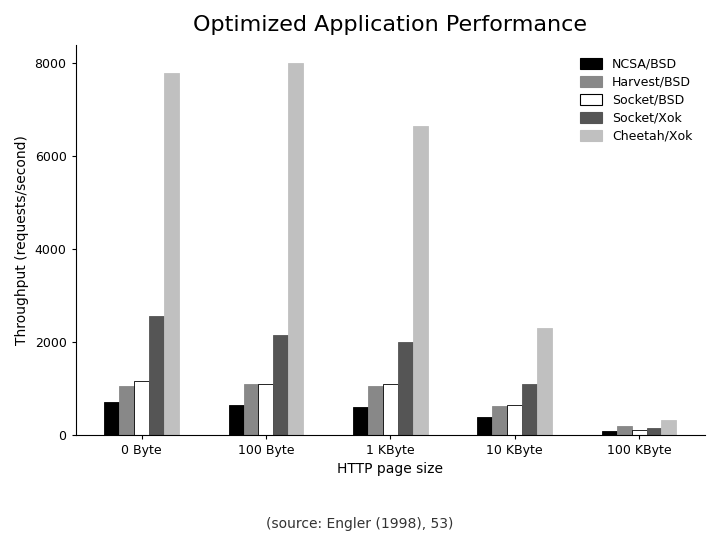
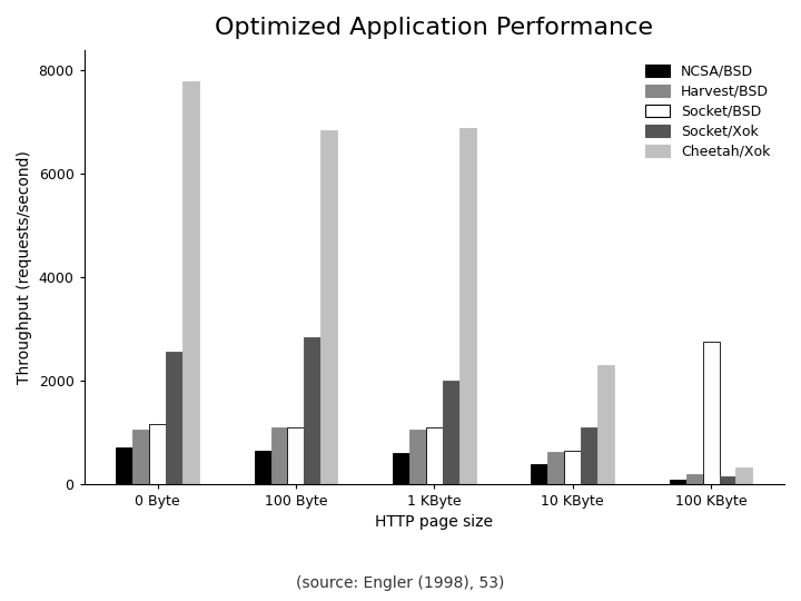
Socket/Xok/100 Byte: 2150 -> 2850
Cheetah/Xok/100 Byte: 8000 -> 6850
Cheetah/Xok/1 KByte: 6650 -> 6900
Socket/BSD/100 KByte: 100 -> 2750
